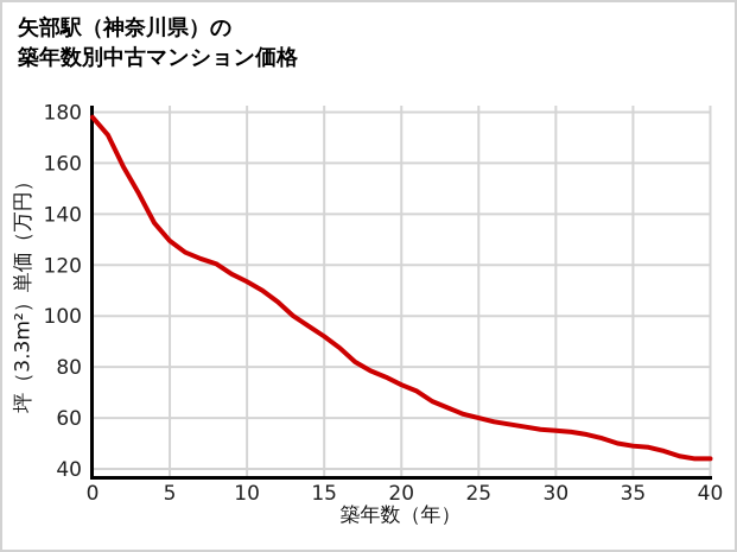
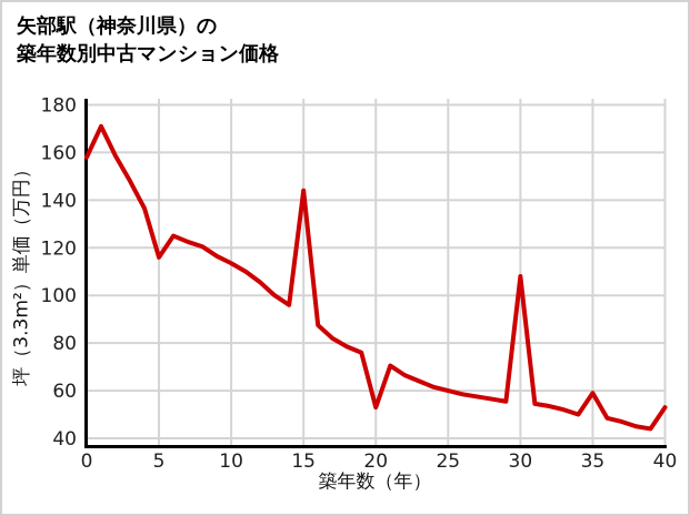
0: 178 -> 158
5: 130 -> 116
15: 92 -> 144
20: 73 -> 53
30: 55 -> 108
35: 49 -> 59
40: 44 -> 53
